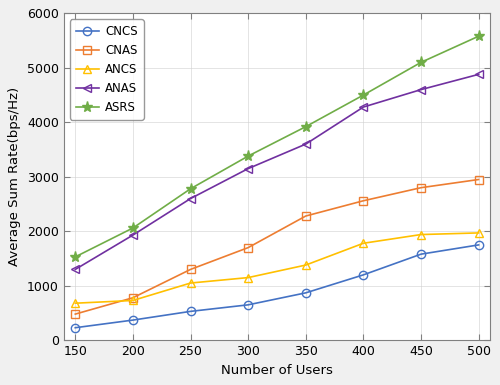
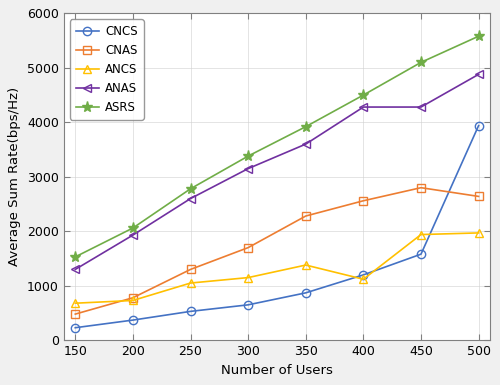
ANCS/400: 1780 -> 1120
ANAS/450: 4600 -> 4280
CNCS/500: 1750 -> 3940
CNAS/500: 2950 -> 2640
